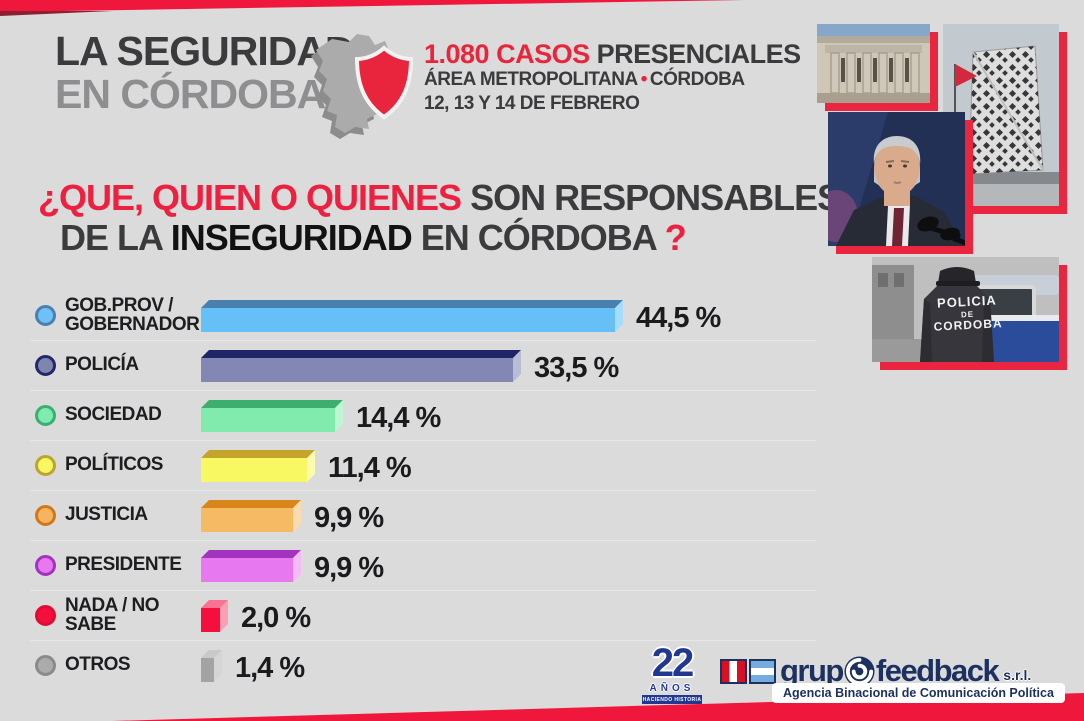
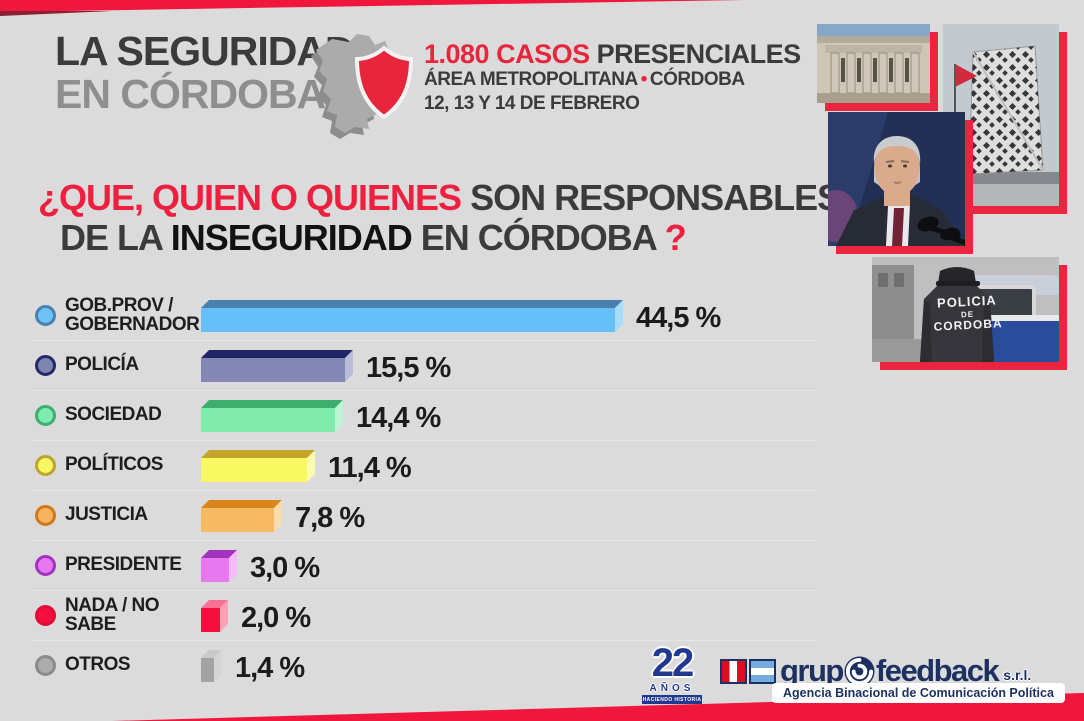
POLICÍA: 33,5 -> 15,5
JUSTICIA: 9,9 -> 7,8
PRESIDENTE: 9,9 -> 3,0
